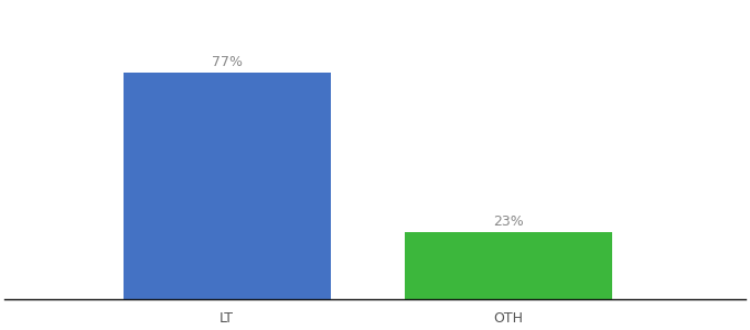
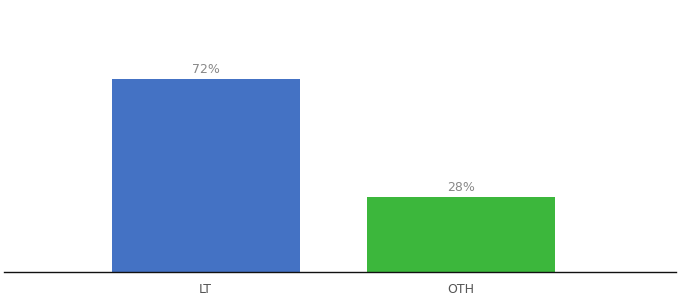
LT: 77% -> 72%
OTH: 23% -> 28%
